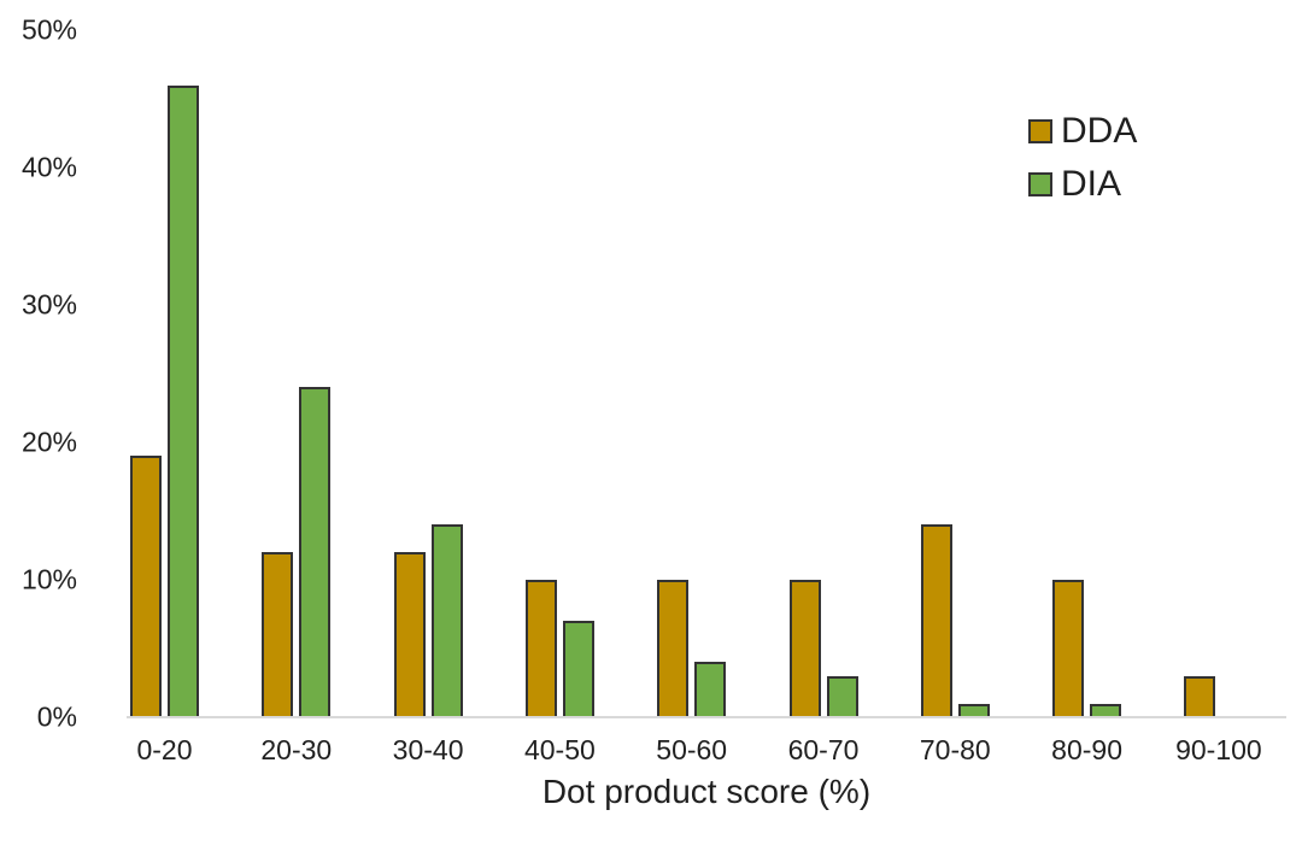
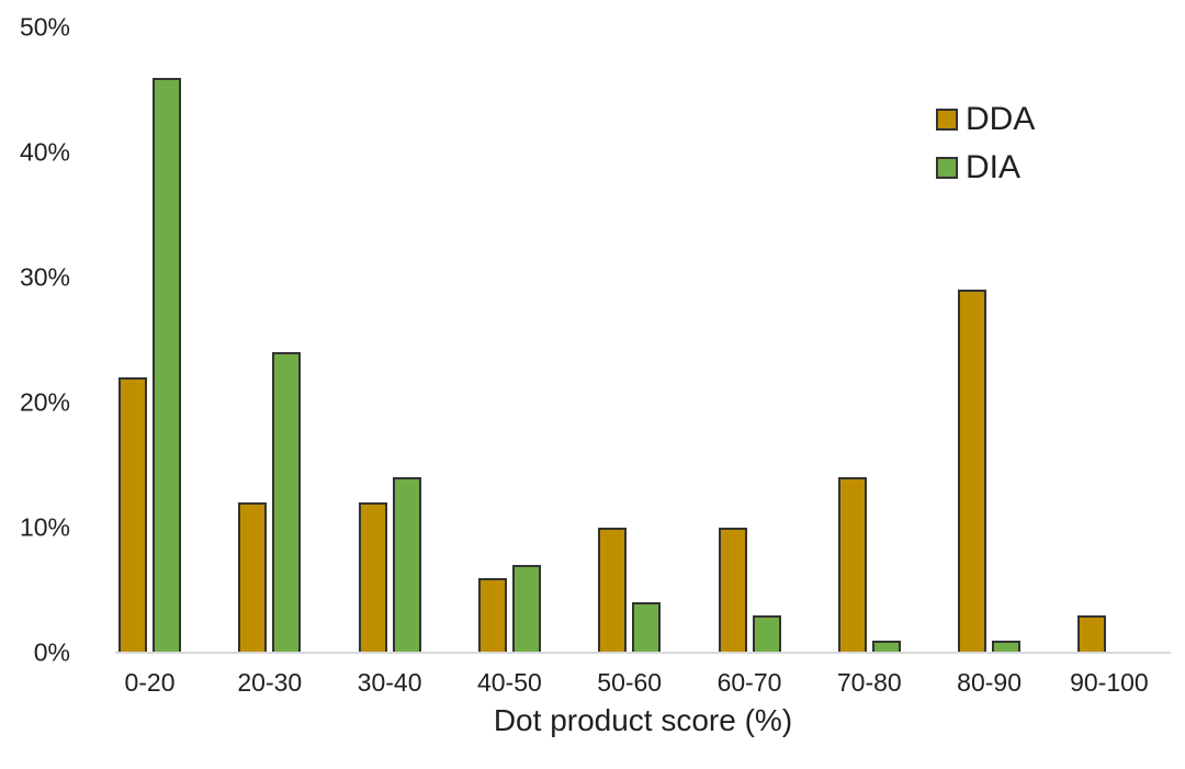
DDA/0-20: 19% -> 22%
DDA/40-50: 10% -> 6%
DDA/80-90: 10% -> 29%
